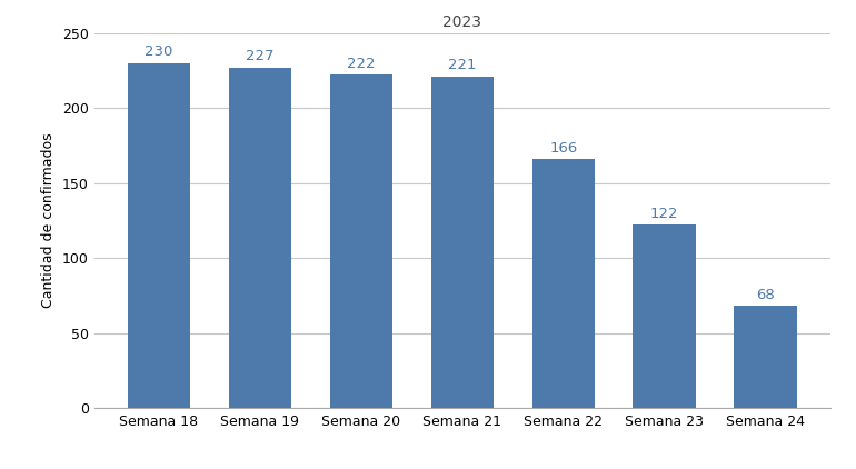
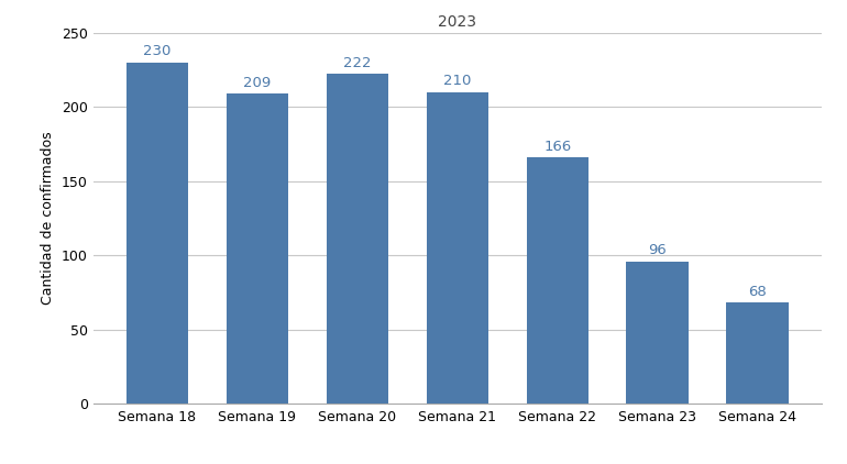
Semana 19: 227 -> 209
Semana 21: 221 -> 210
Semana 23: 122 -> 96
